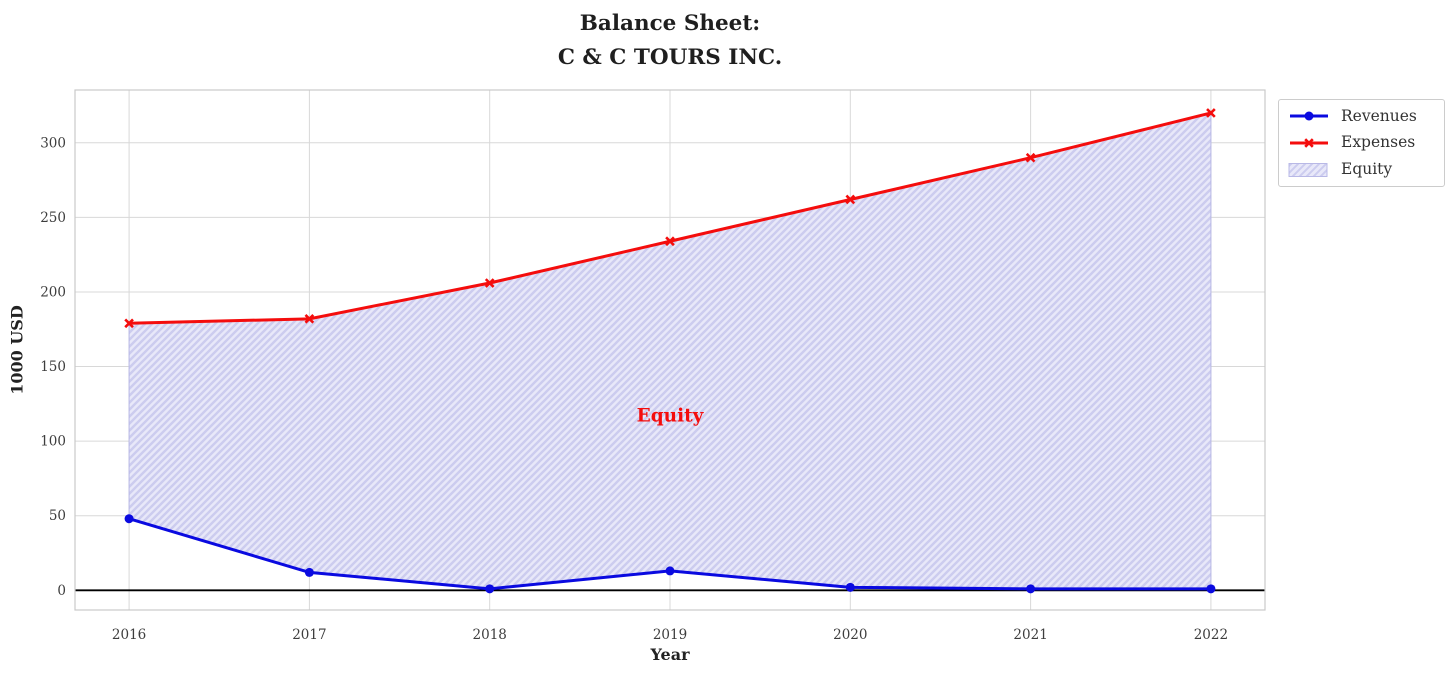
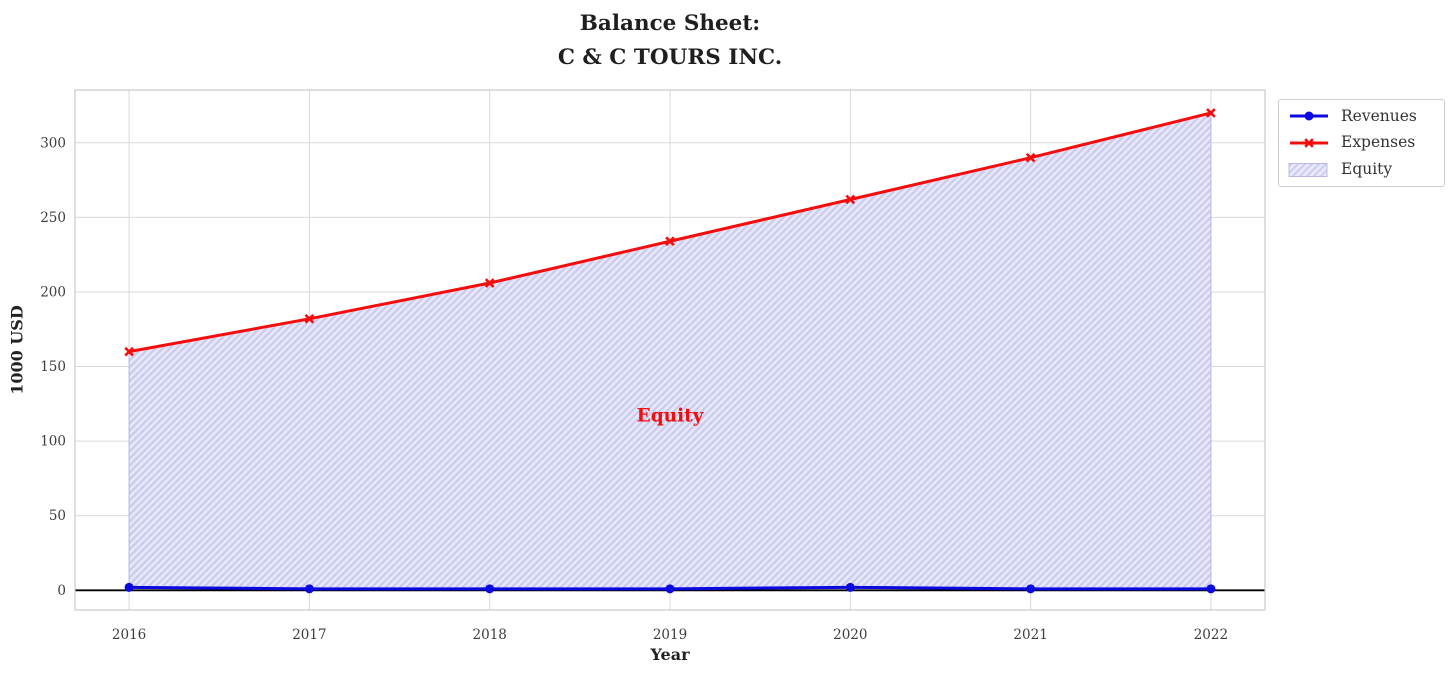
Revenues/2016: 48 -> 2
Expenses/2016: 179 -> 160
Revenues/2017: 12 -> 1
Revenues/2019: 13 -> 1
